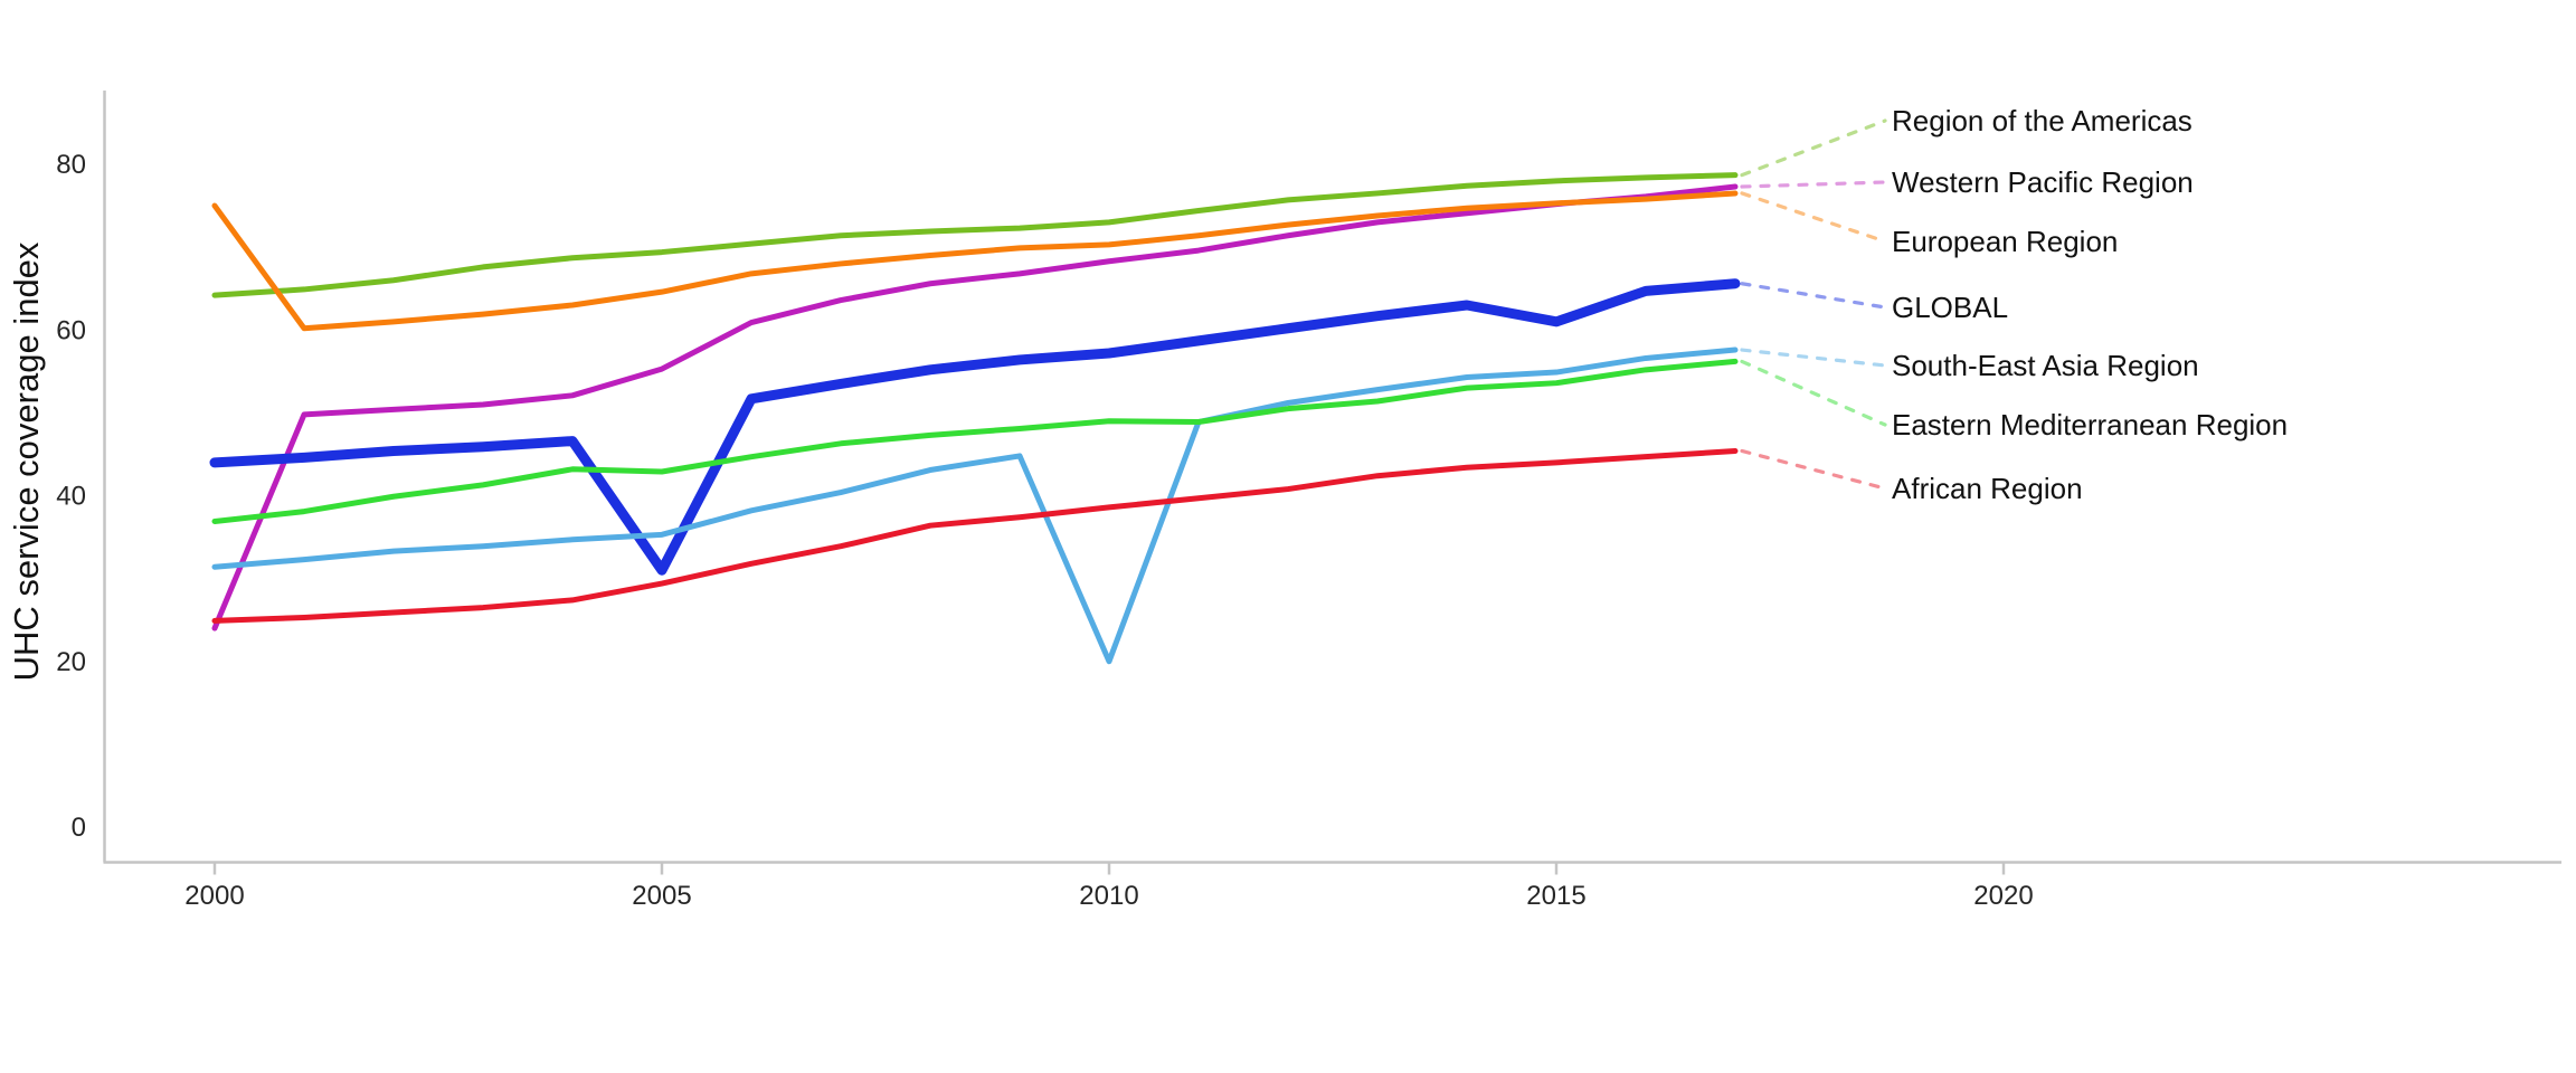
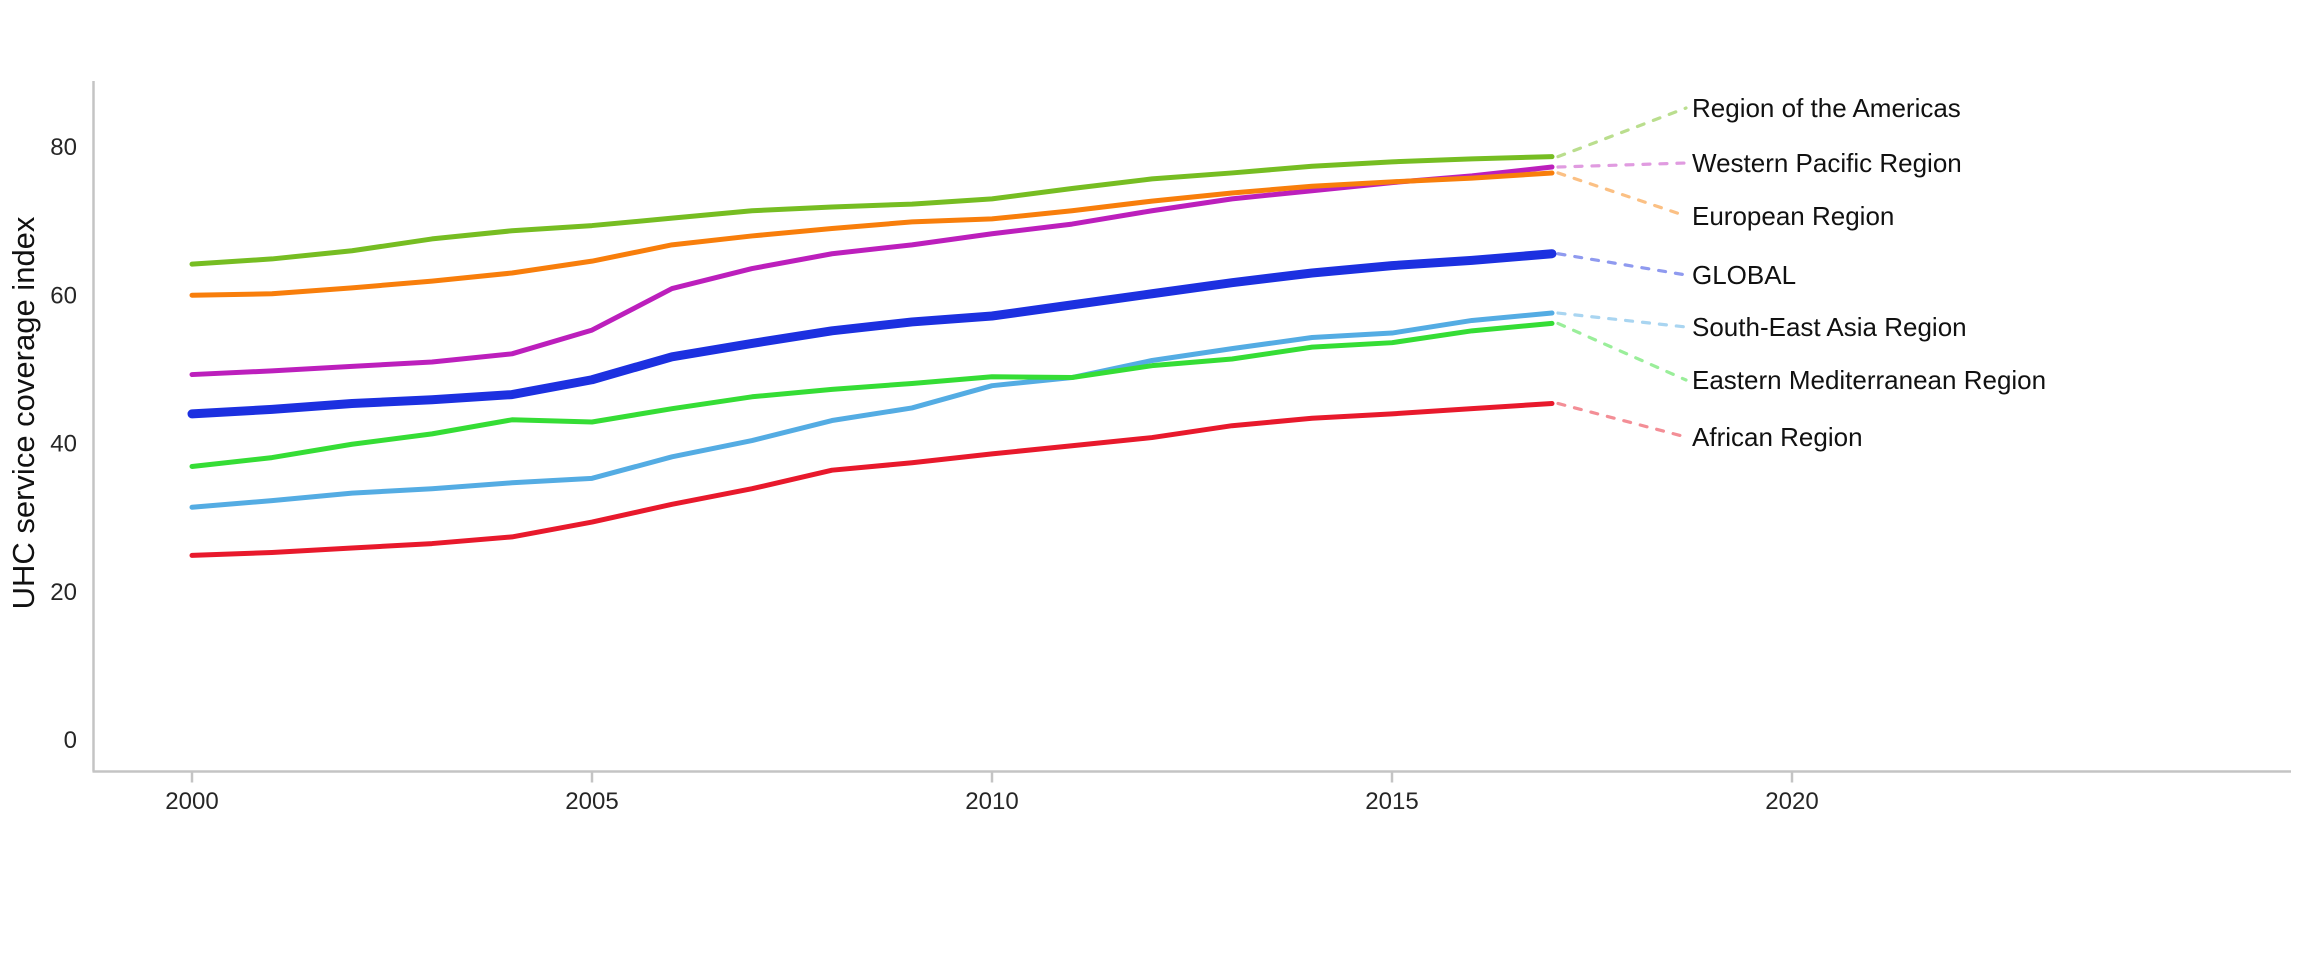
Western Pacific Region/2000: 24 -> 49
European Region/2000: 75 -> 60
GLOBAL/2005: 31 -> 49
South-East Asia Region/2010: 20 -> 48
GLOBAL/2015: 61 -> 64
